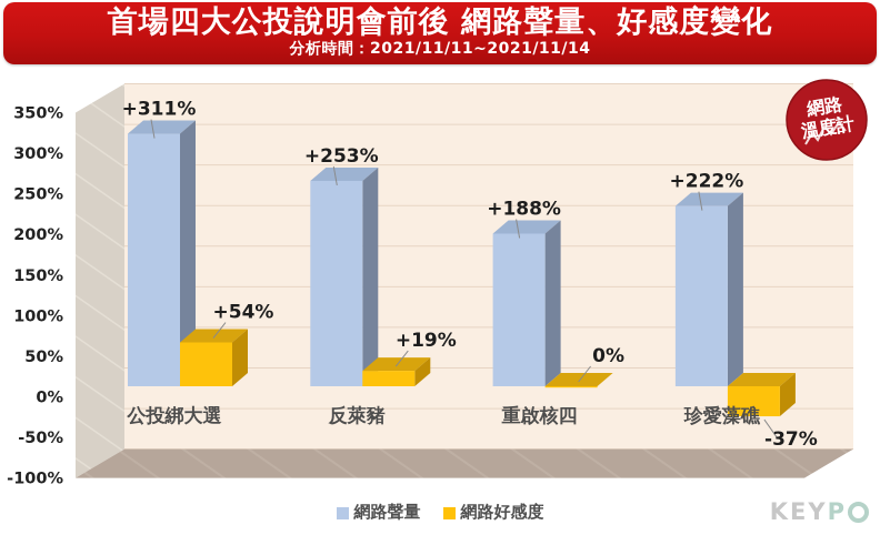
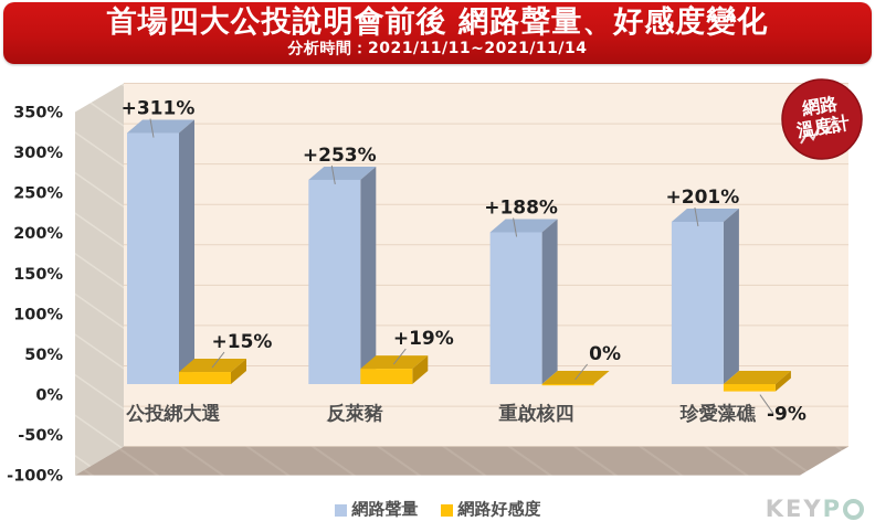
網路好感度/公投綁大選: +54% -> +15%
網路聲量/珍愛藻礁: +222% -> +201%
網路好感度/珍愛藻礁: -37% -> -9%
